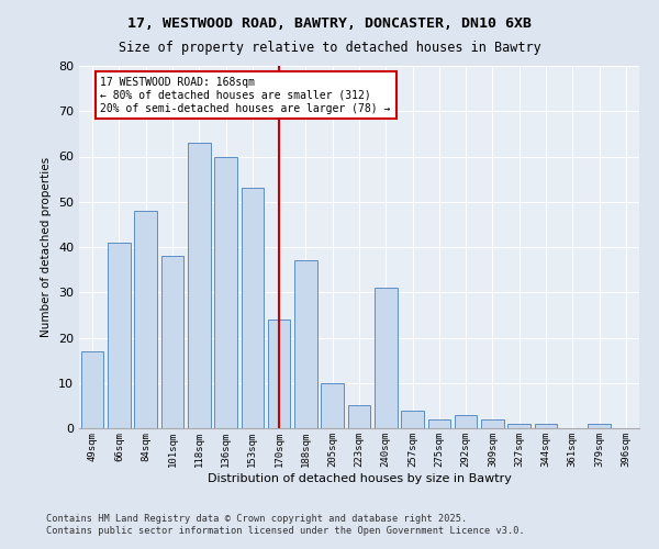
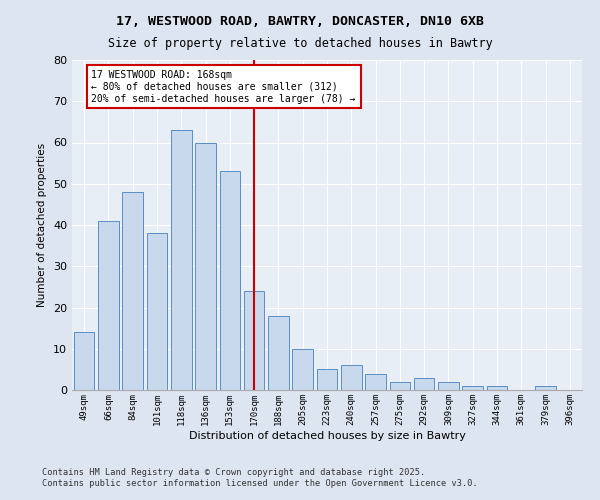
49sqm: 17 -> 14
188sqm: 37 -> 18
240sqm: 31 -> 6
